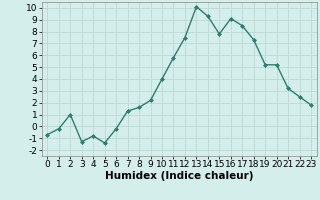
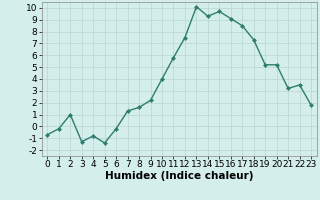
15: 7.8 -> 9.7
22: 2.5 -> 3.5
